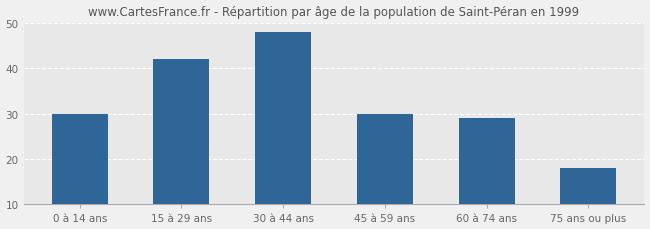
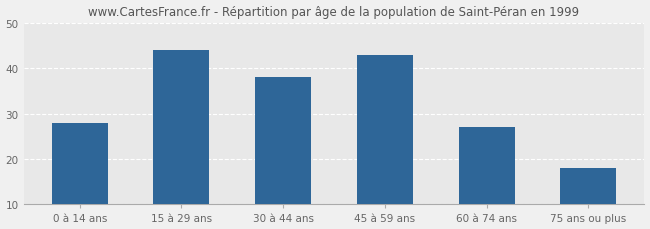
0 à 14 ans: 30 -> 28
15 à 29 ans: 42 -> 44
30 à 44 ans: 48 -> 38
45 à 59 ans: 30 -> 43
60 à 74 ans: 29 -> 27
